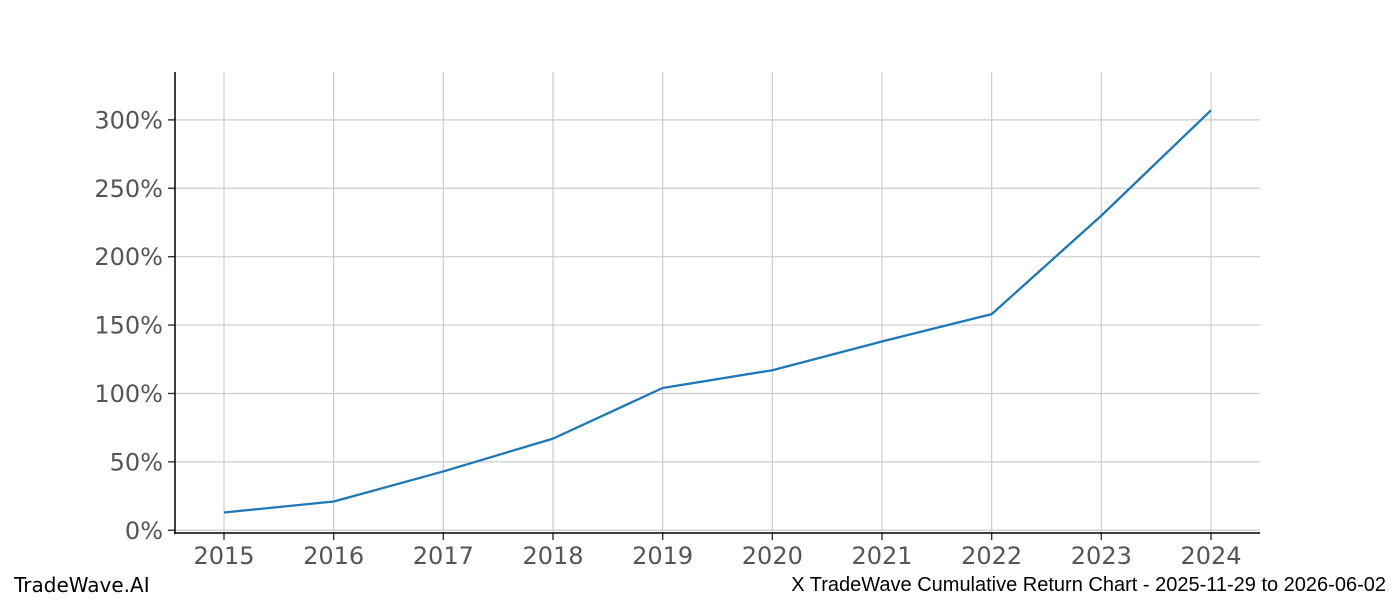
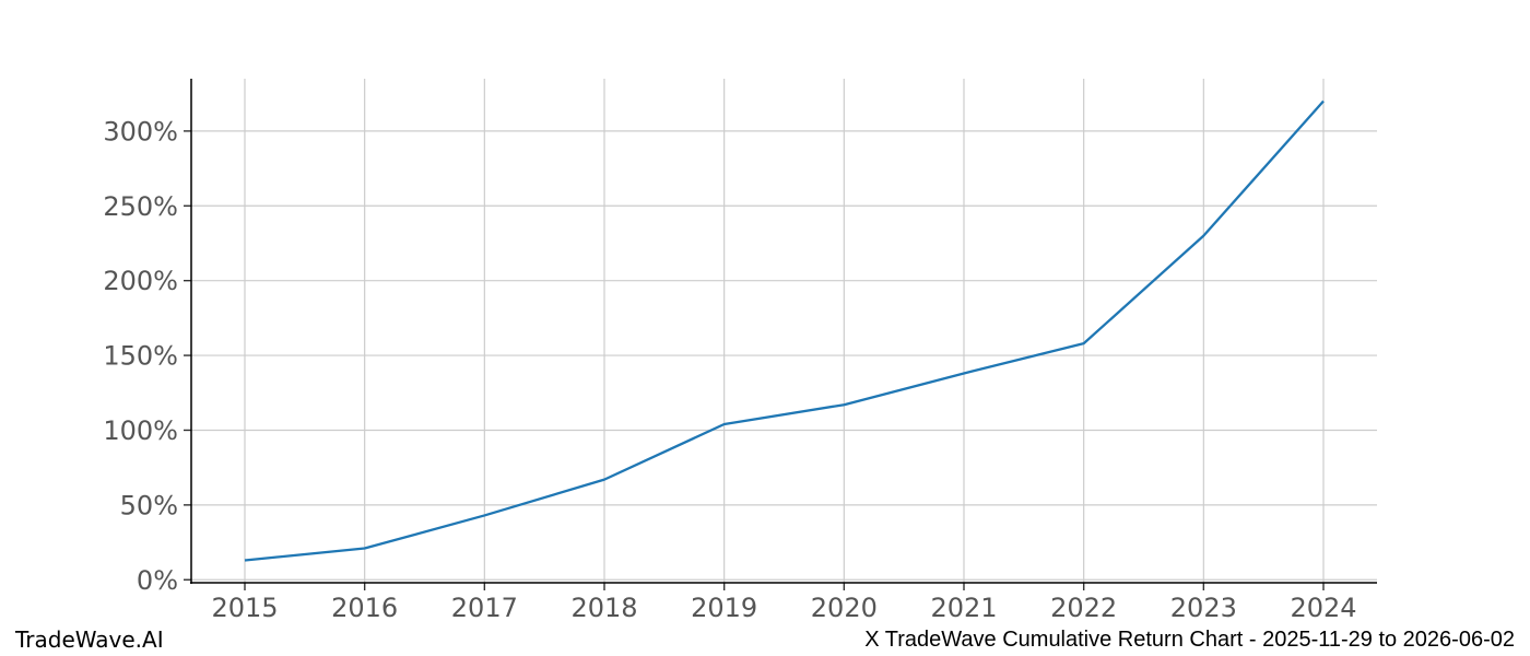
2024: 307% -> 320%
